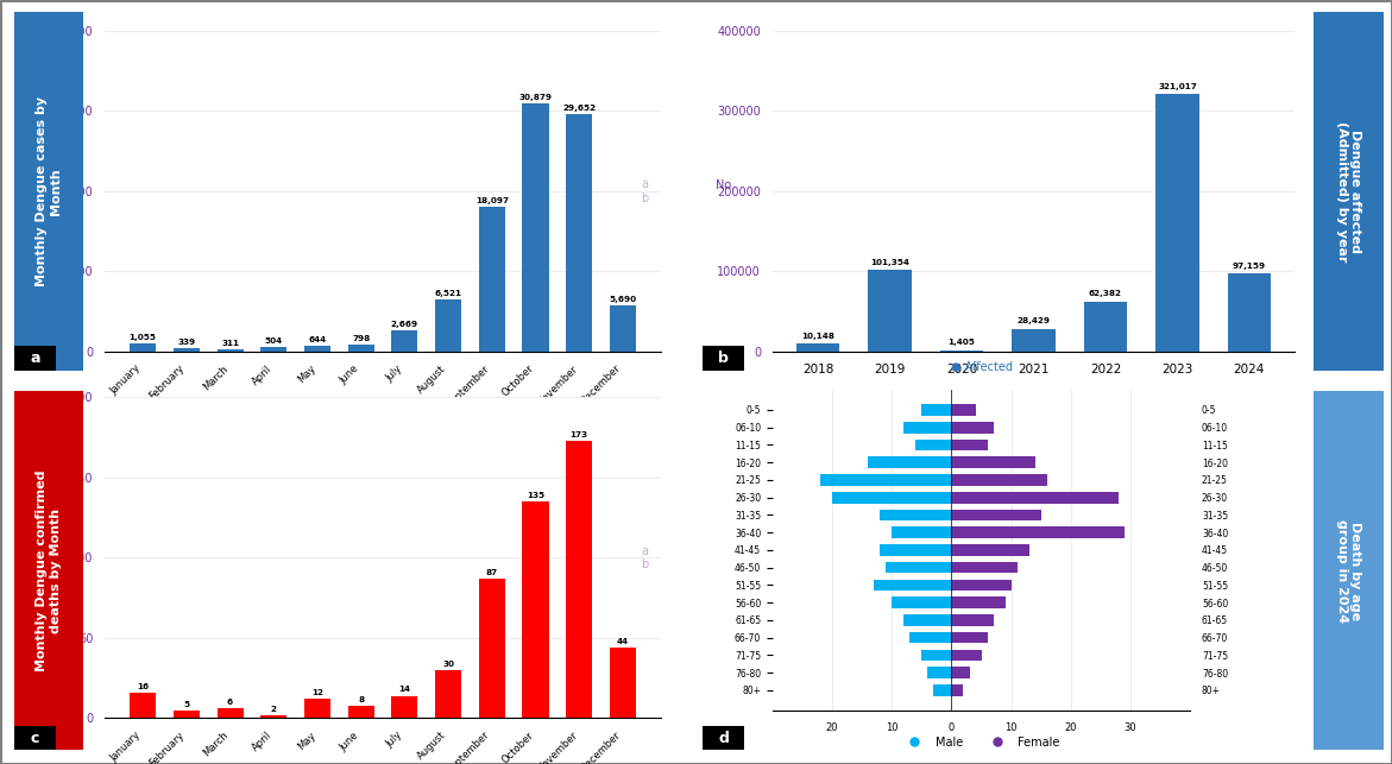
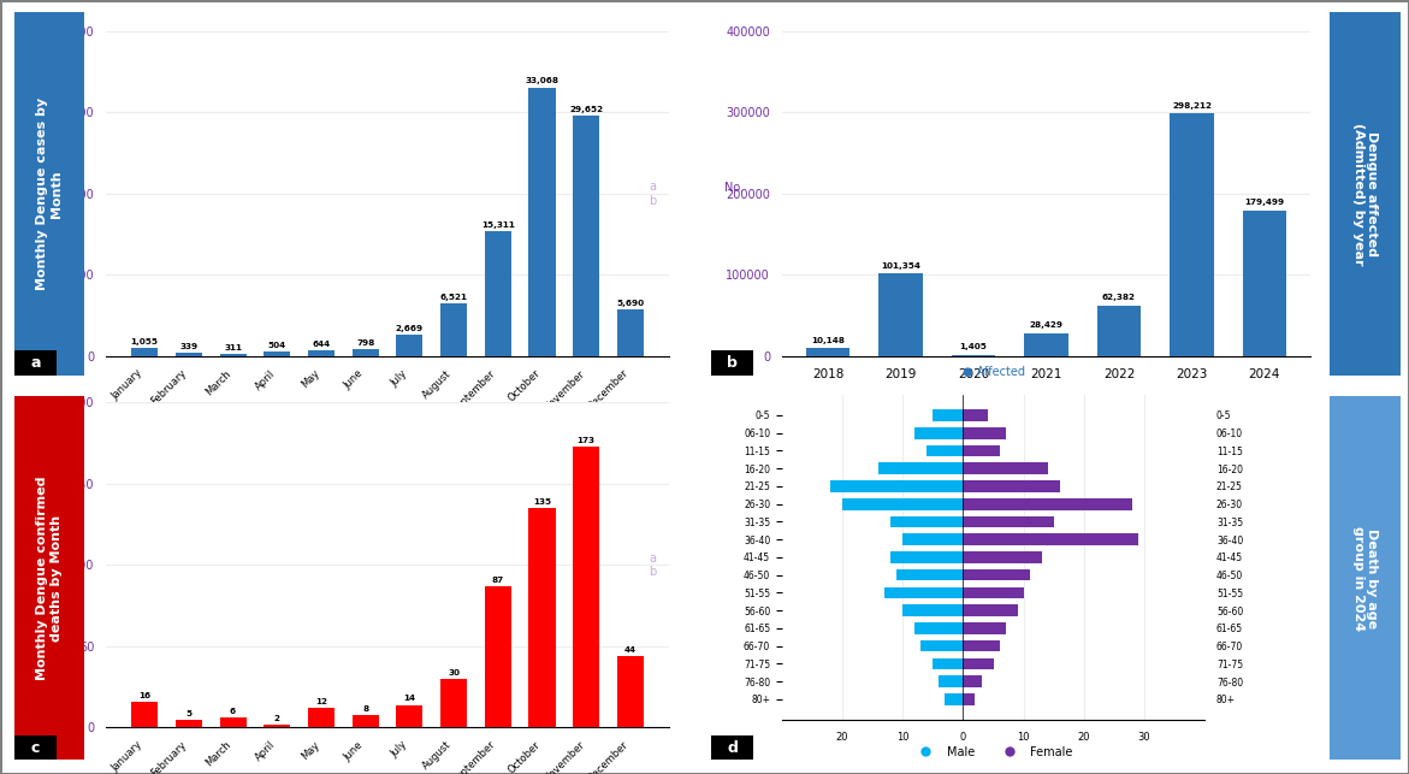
September: 18,097 -> 15,311
October: 30,879 -> 33,068
2023: 321,017 -> 298,212
2024: 97,159 -> 179,499
